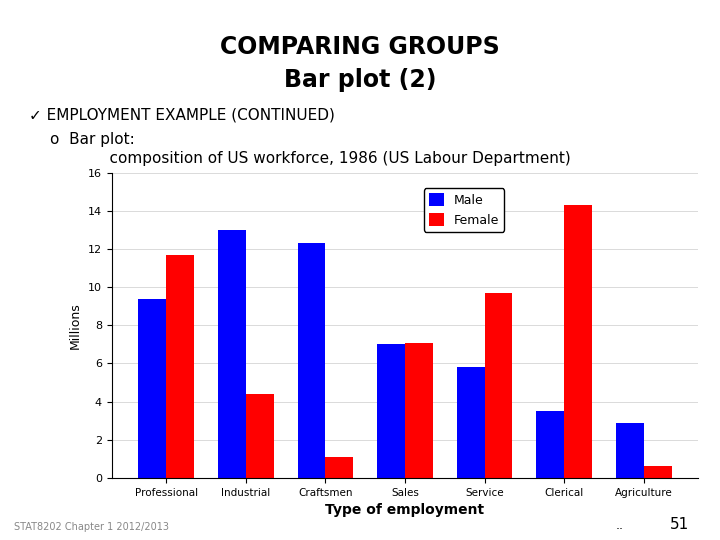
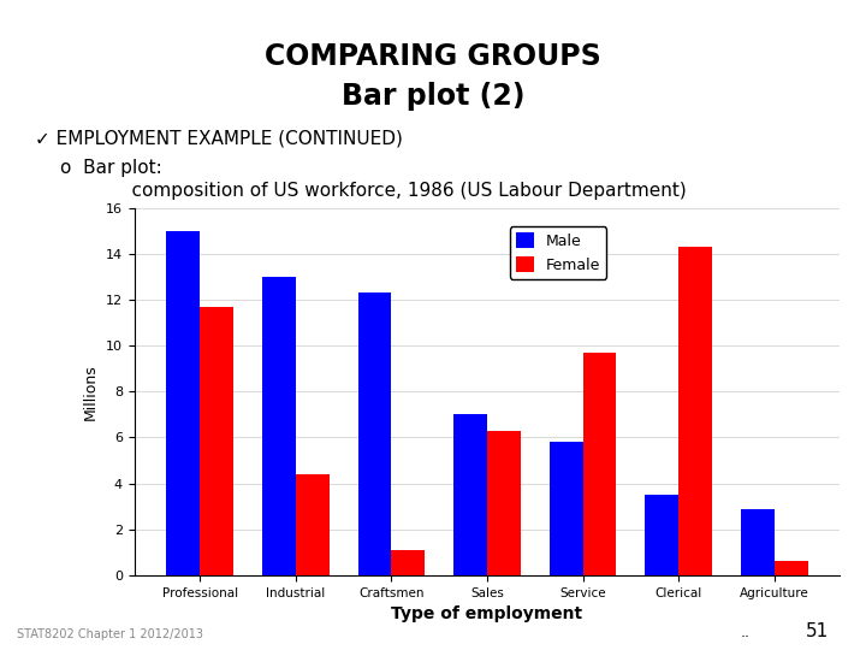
Male/Professional: 9.4 -> 15.0
Female/Sales: 7.1 -> 6.3
